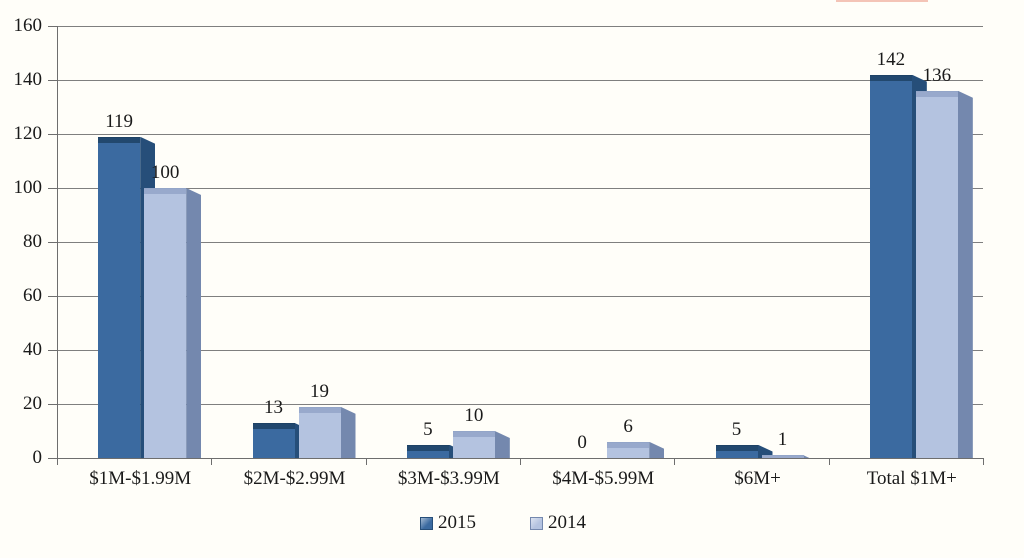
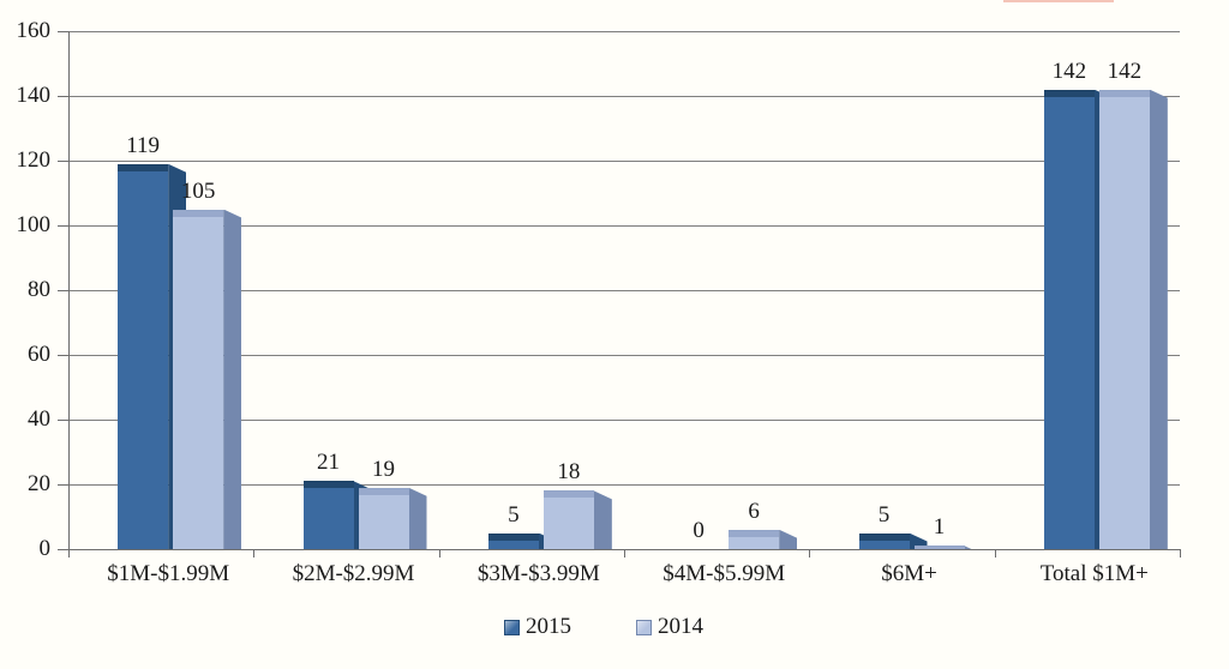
2014/$1M-$1.99M: 100 -> 105
2015/$2M-$2.99M: 13 -> 21
2014/$3M-$3.99M: 10 -> 18
2014/Total $1M+: 136 -> 142
